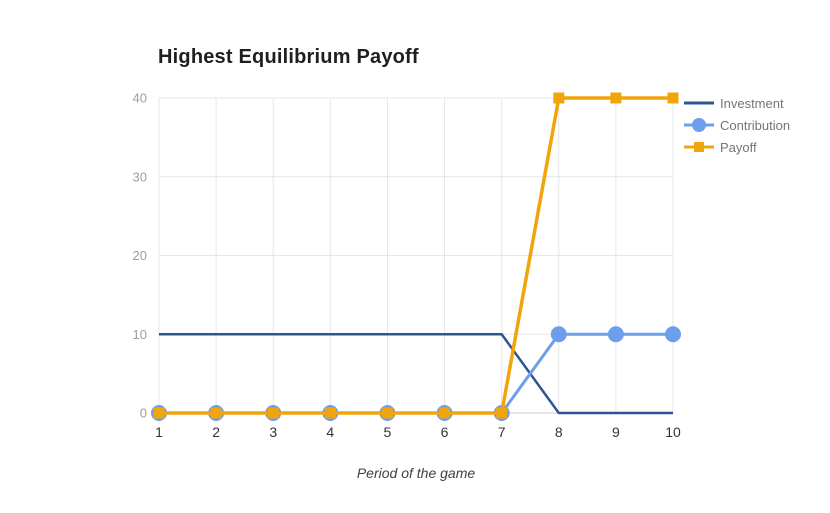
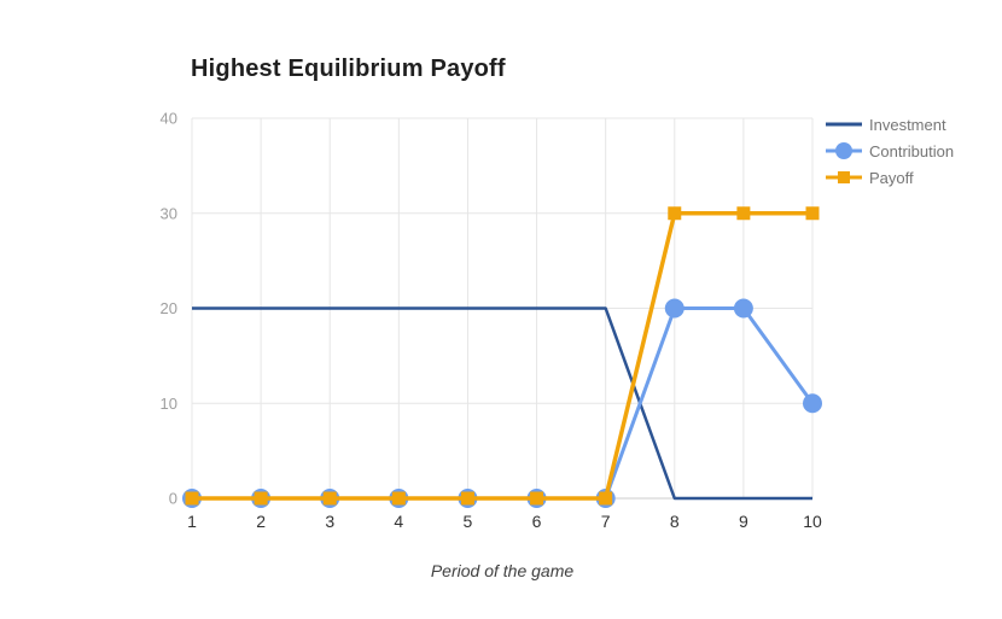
Investment/1: 10 -> 20
Investment/2: 10 -> 20
Investment/3: 10 -> 20
Investment/4: 10 -> 20
Investment/5: 10 -> 20
Investment/6: 10 -> 20
Investment/7: 10 -> 20
Contribution/8: 10 -> 20
Payoff/8: 40 -> 30
Contribution/9: 10 -> 20
Payoff/9: 40 -> 30
Payoff/10: 40 -> 30
